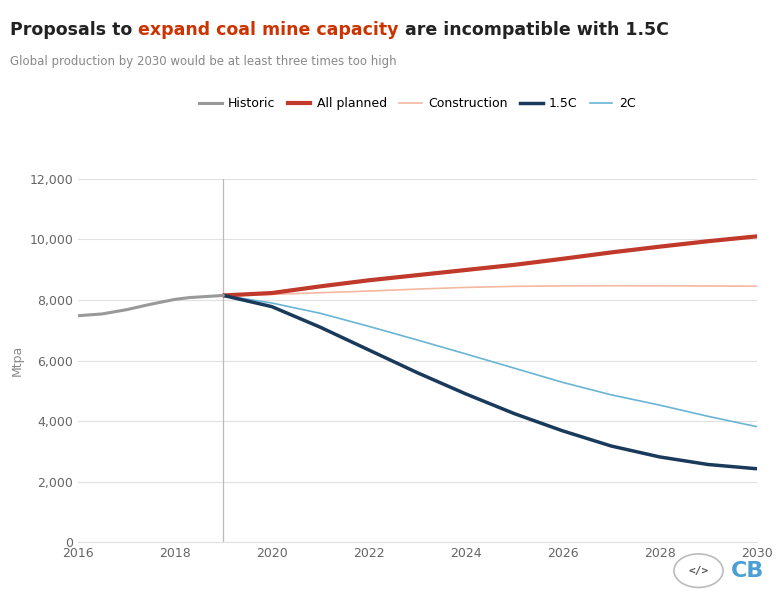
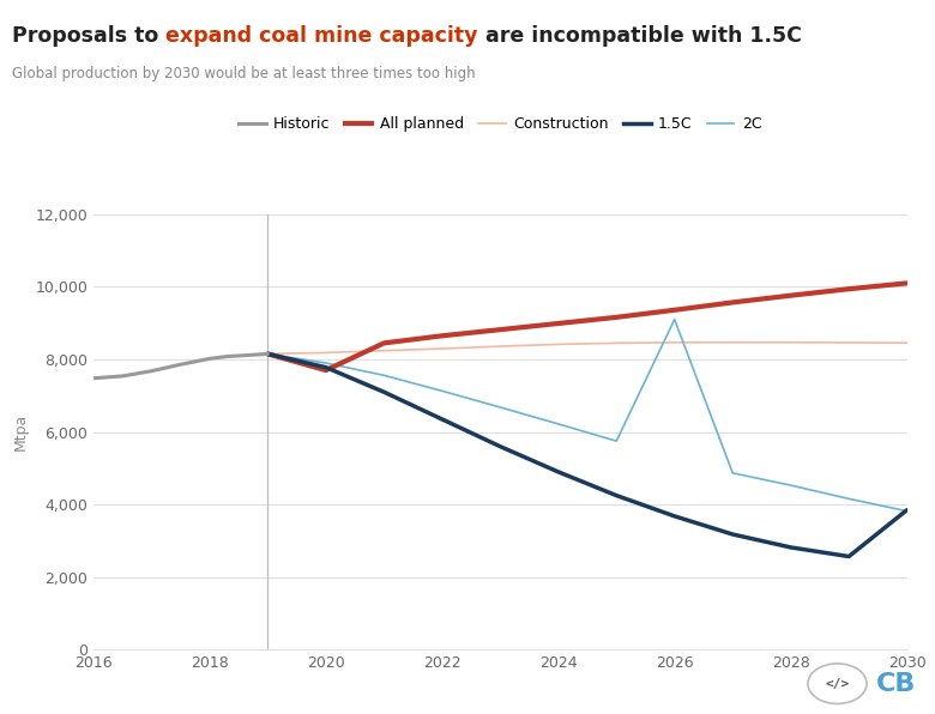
All planned/2020: 8,230 -> 7,700
2C/2026: 5,280 -> 9,100
1.5C/2030: 2,430 -> 3,850
